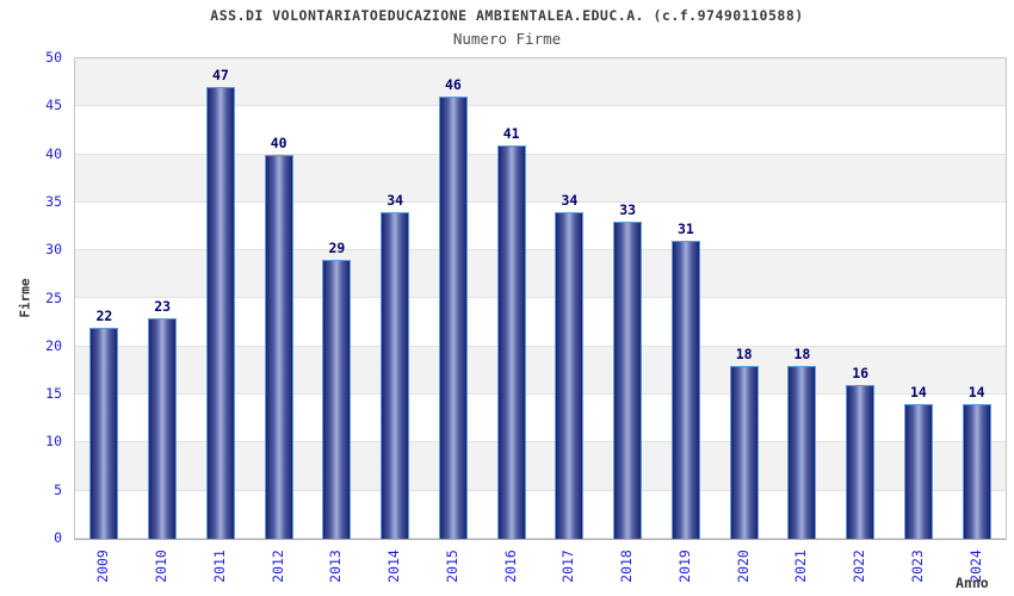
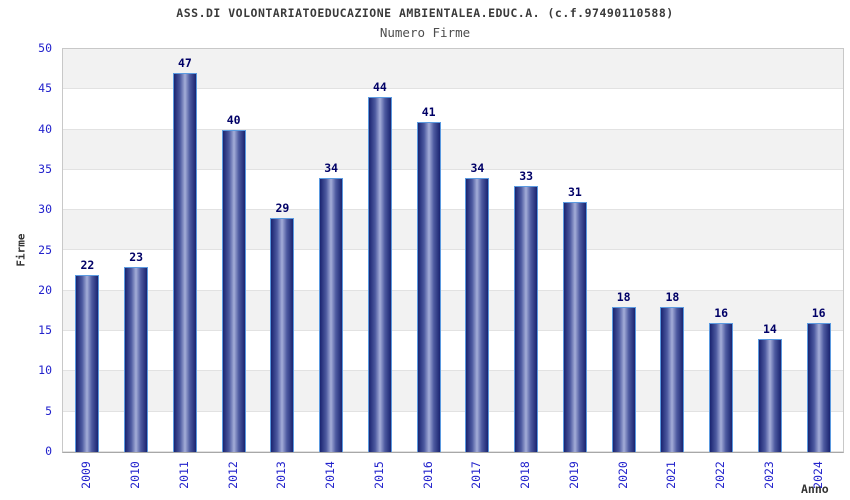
2015: 46 -> 44
2024: 14 -> 16
